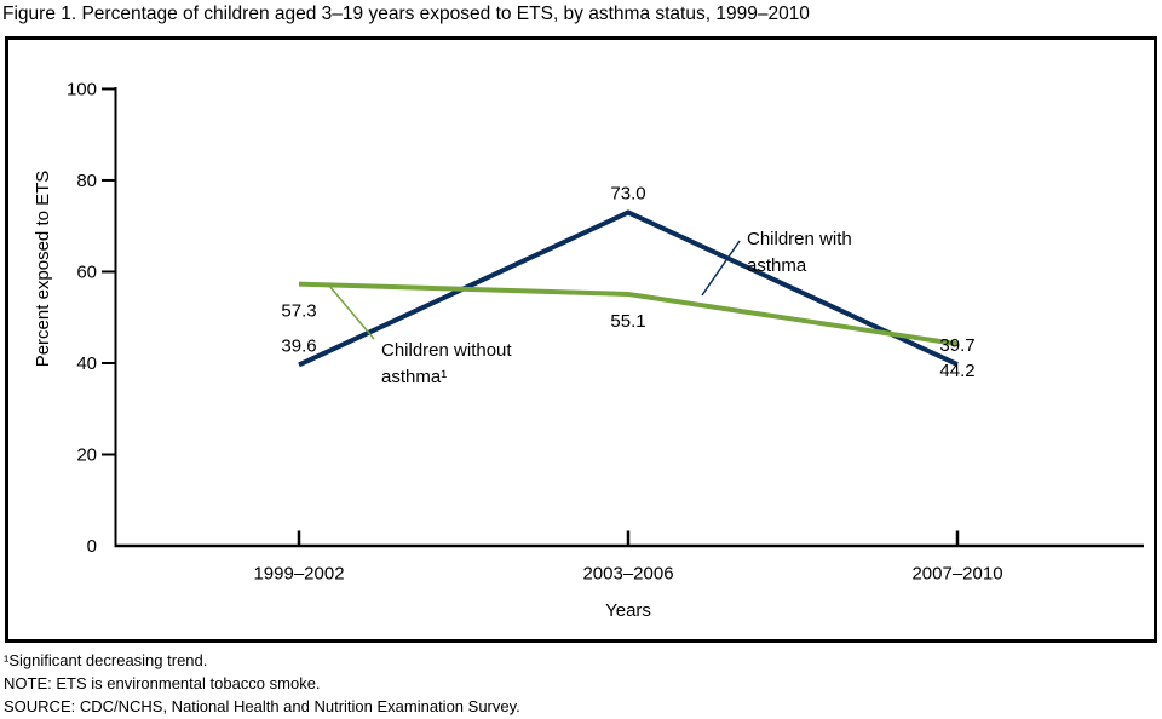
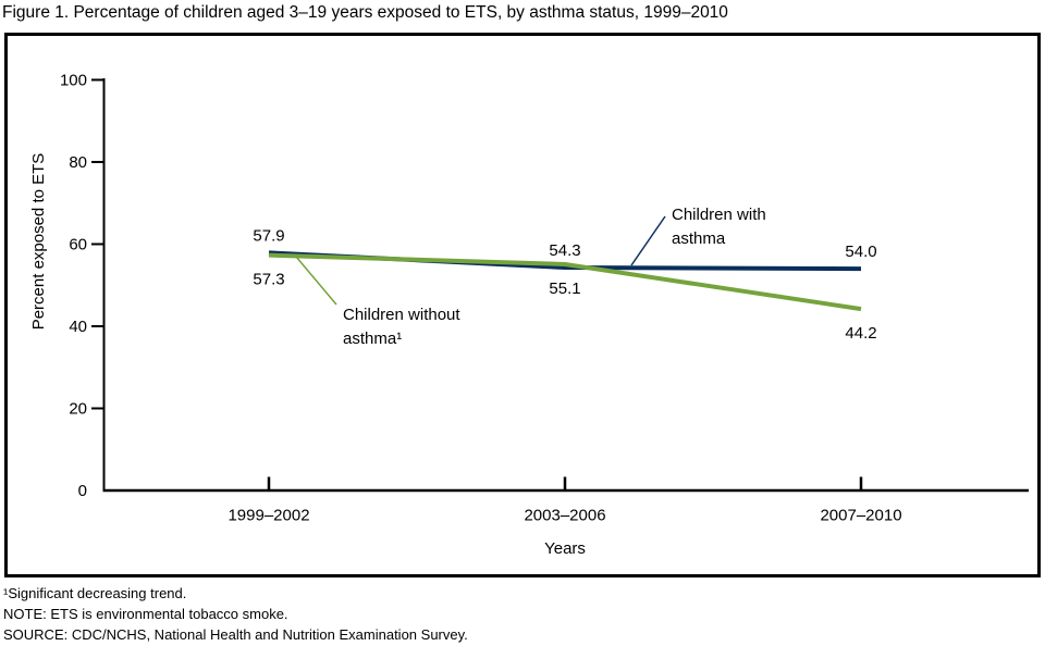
Children with asthma/1999–2002: 39.6 -> 57.9
Children with asthma/2003–2006: 73.0 -> 54.3
Children with asthma/2007–2010: 39.7 -> 54.0
